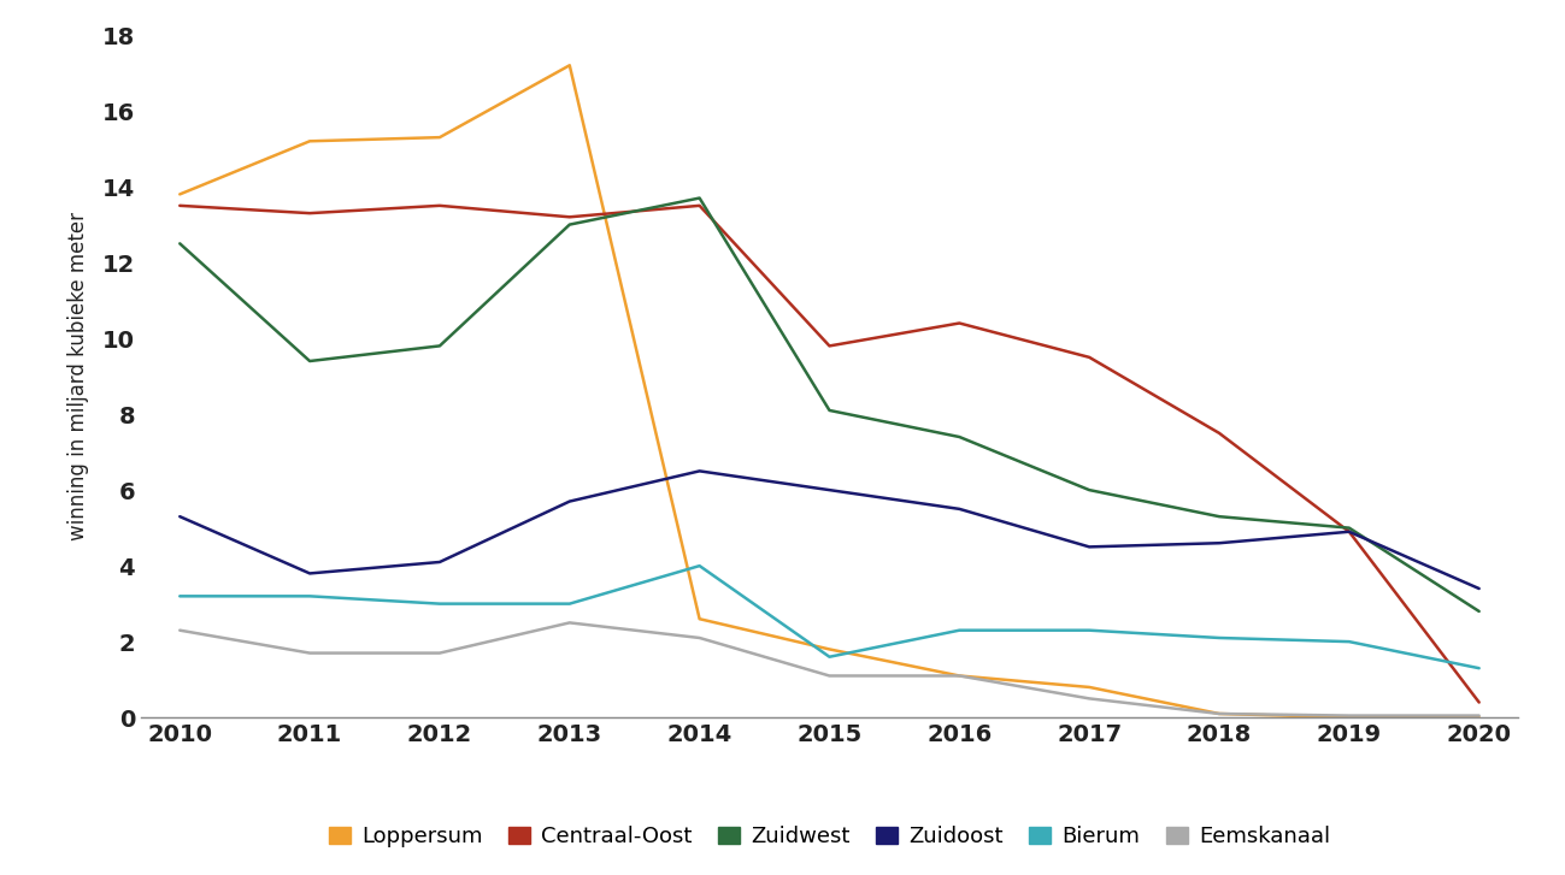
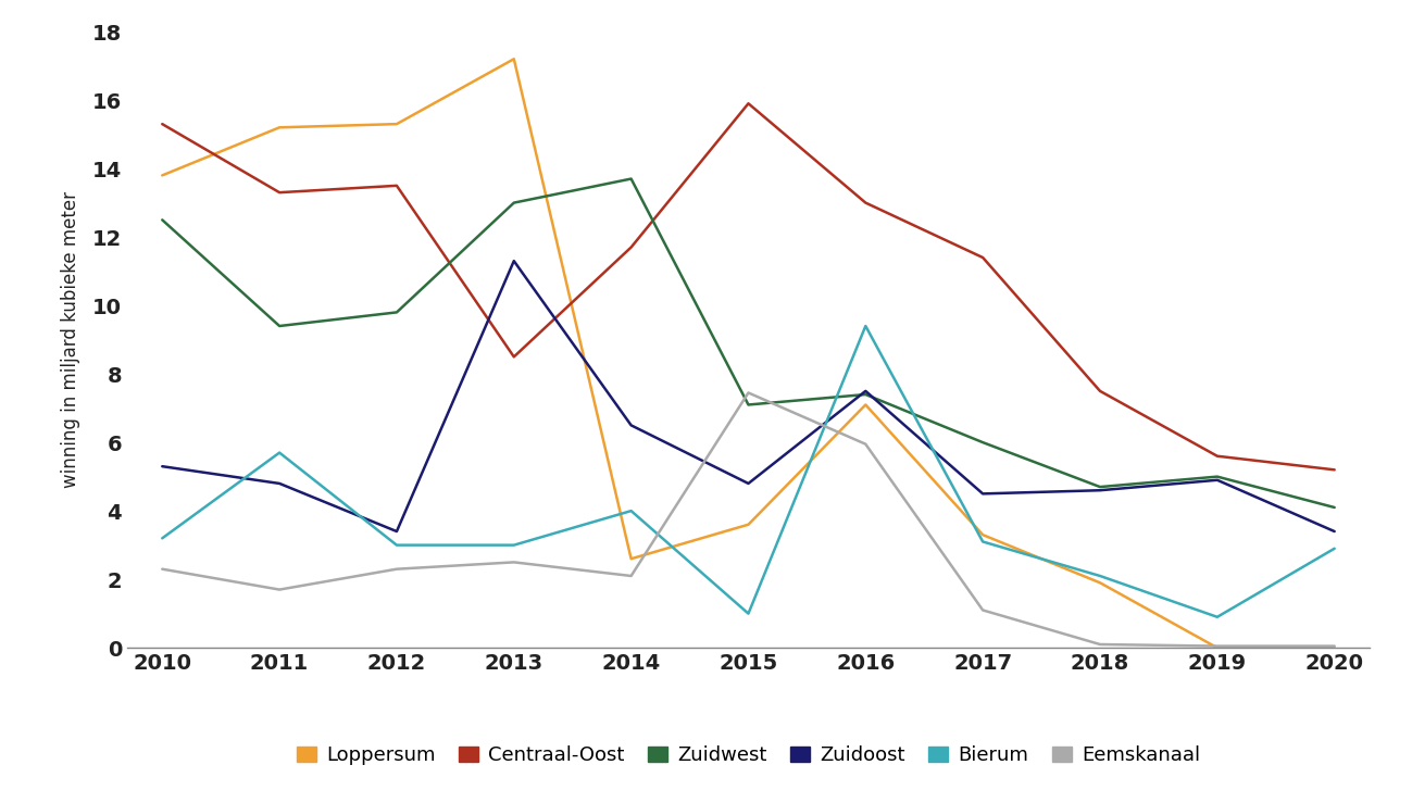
Centraal-Oost/2010: 13.5 -> 15.3
Zuidoost/2011: 3.8 -> 4.8
Bierum/2011: 3.2 -> 5.7
Zuidoost/2012: 4.1 -> 3.4
Eemskanaal/2012: 1.70 -> 2.30
Centraal-Oost/2013: 13.2 -> 8.5
Zuidoost/2013: 5.7 -> 11.3
Centraal-Oost/2014: 13.5 -> 11.7
Loppersum/2015: 1.8 -> 3.6
Centraal-Oost/2015: 9.8 -> 15.9
Zuidwest/2015: 8.1 -> 7.1
Zuidoost/2015: 6.0 -> 4.8
Bierum/2015: 1.6 -> 1.0
Eemskanaal/2015: 1.10 -> 7.45
Loppersum/2016: 1.1 -> 7.1
Centraal-Oost/2016: 10.4 -> 13.0
Zuidoost/2016: 5.5 -> 7.5
Bierum/2016: 2.3 -> 9.4
Eemskanaal/2016: 1.10 -> 5.95
Loppersum/2017: 0.8 -> 3.3
Centraal-Oost/2017: 9.5 -> 11.4
Bierum/2017: 2.3 -> 3.1
Eemskanaal/2017: 0.50 -> 1.10
Loppersum/2018: 0.1 -> 1.9
Zuidwest/2018: 5.3 -> 4.7
Centraal-Oost/2019: 4.9 -> 5.6
Bierum/2019: 2.0 -> 0.9
Centraal-Oost/2020: 0.4 -> 5.2
Zuidwest/2020: 2.8 -> 4.1
Bierum/2020: 1.3 -> 2.9
